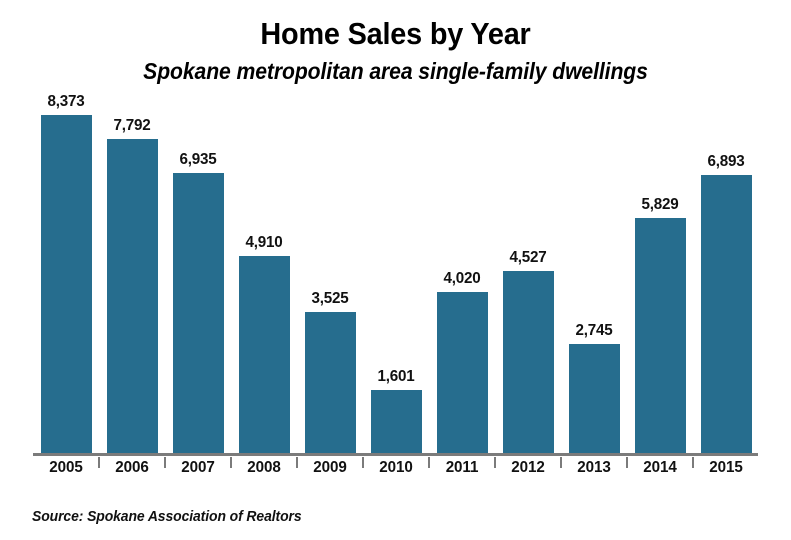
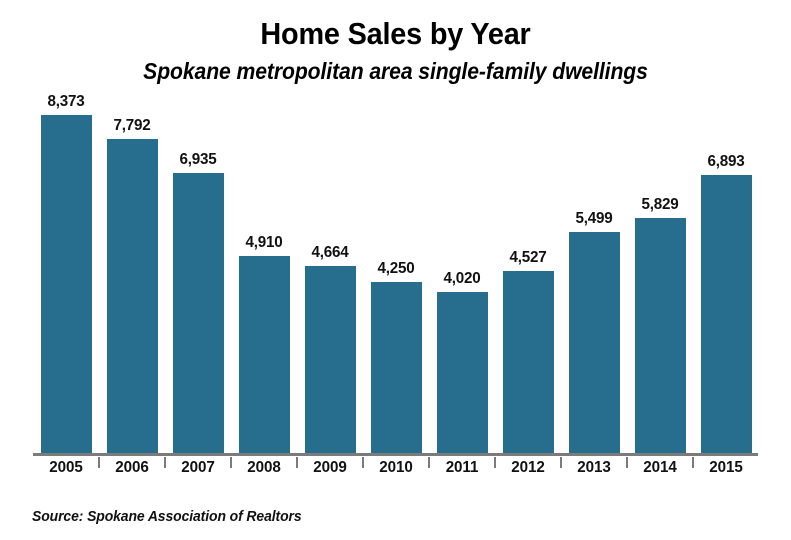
2009: 3,525 -> 4,664
2010: 1,601 -> 4,250
2013: 2,745 -> 5,499
